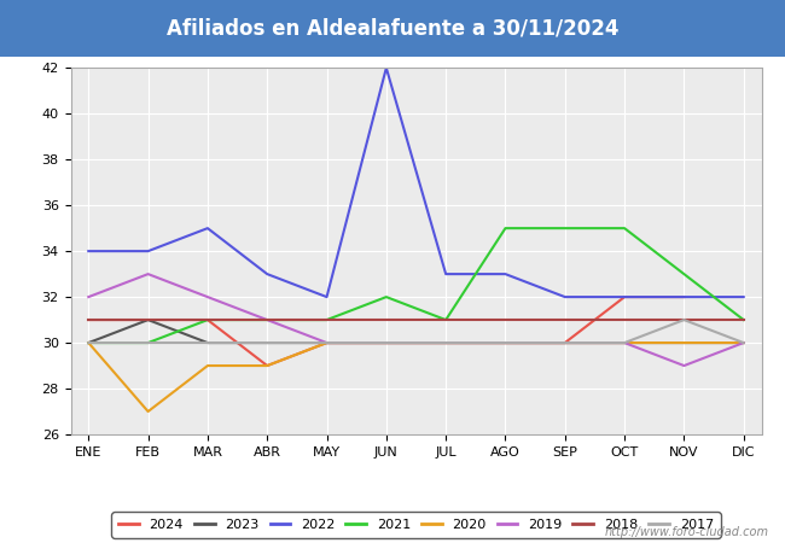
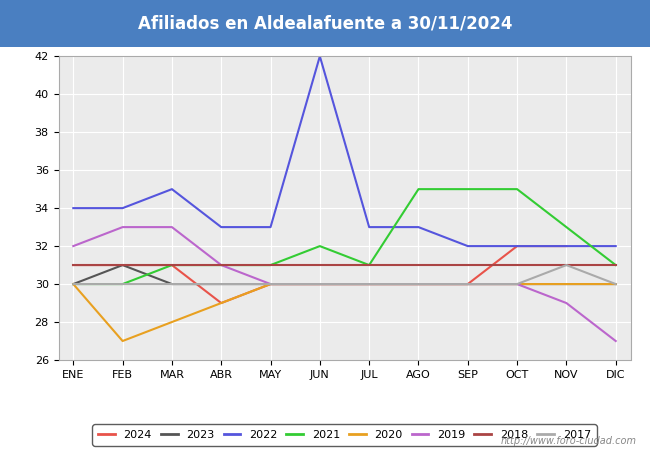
2020/MAR: 29 -> 28
2019/MAR: 32 -> 33
2022/MAY: 32 -> 33
2019/DIC: 30 -> 27
